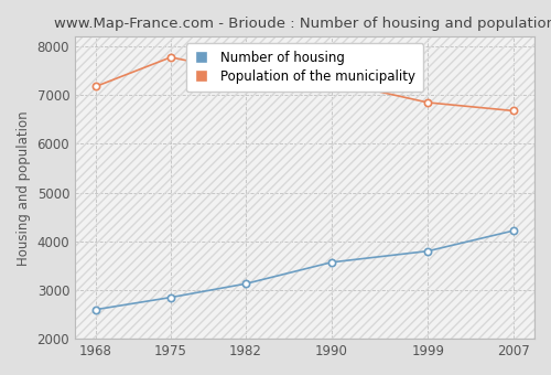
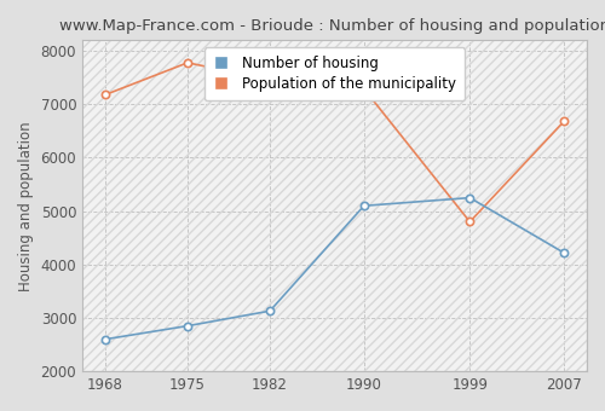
Number of housing/1990: 3570 -> 5100
Number of housing/1999: 3800 -> 5250
Population of the municipality/1999: 6850 -> 4800
